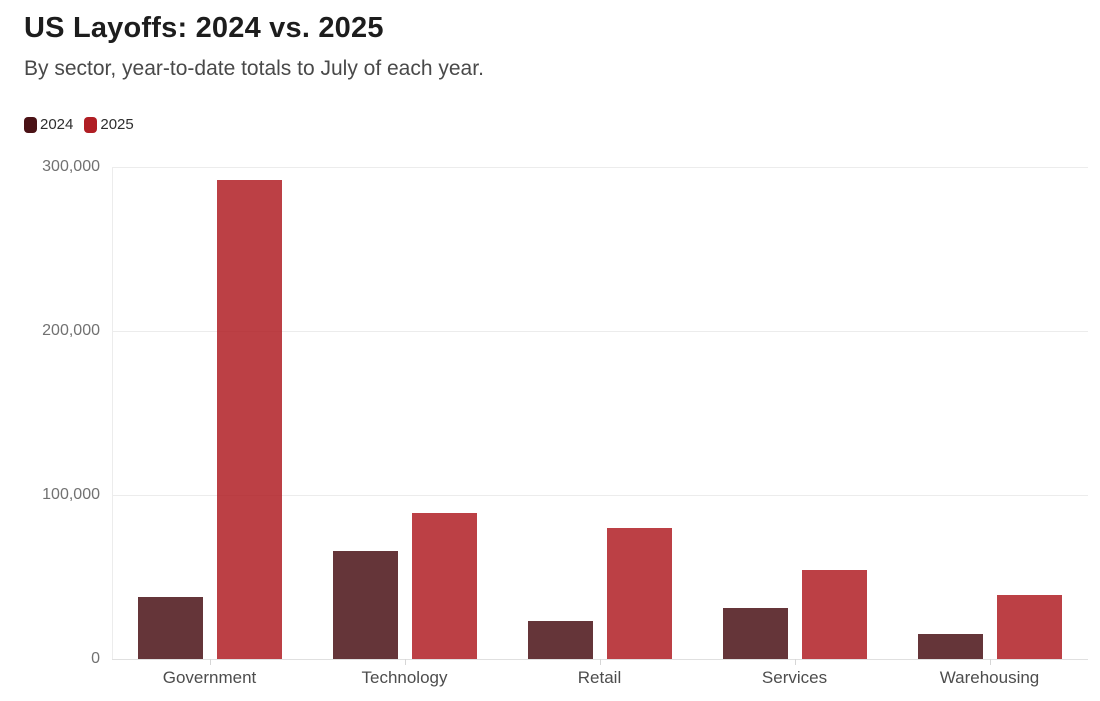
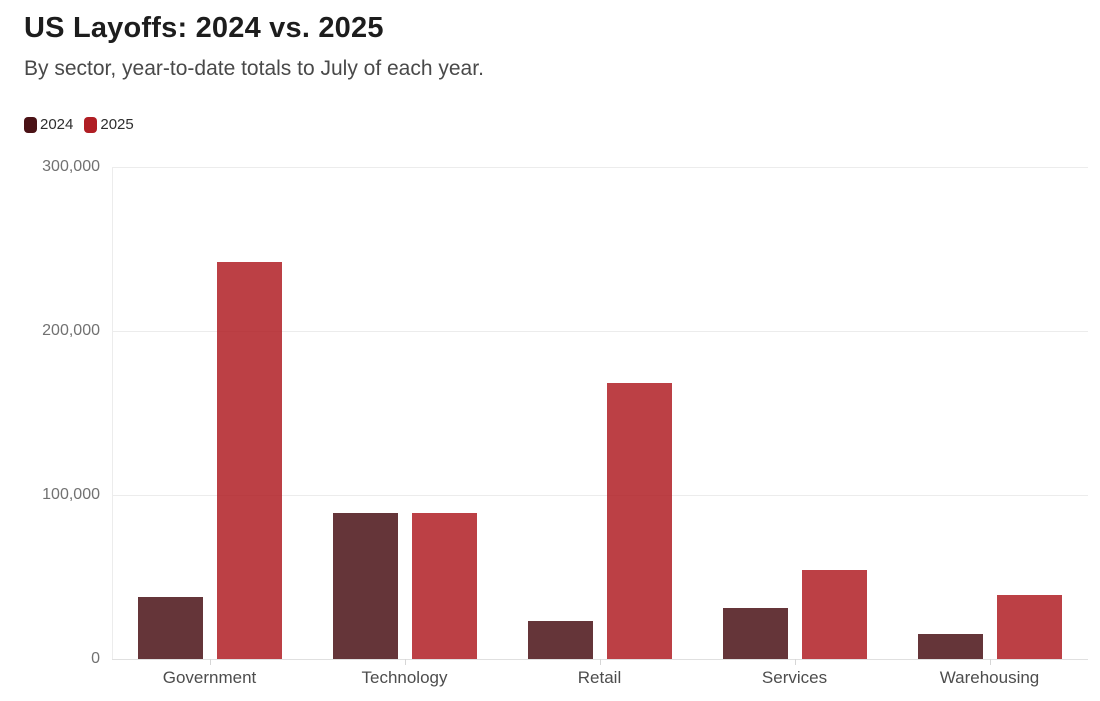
2025/Government: 292000 -> 242000
2024/Technology: 66000 -> 89000
2025/Retail: 80000 -> 168000
